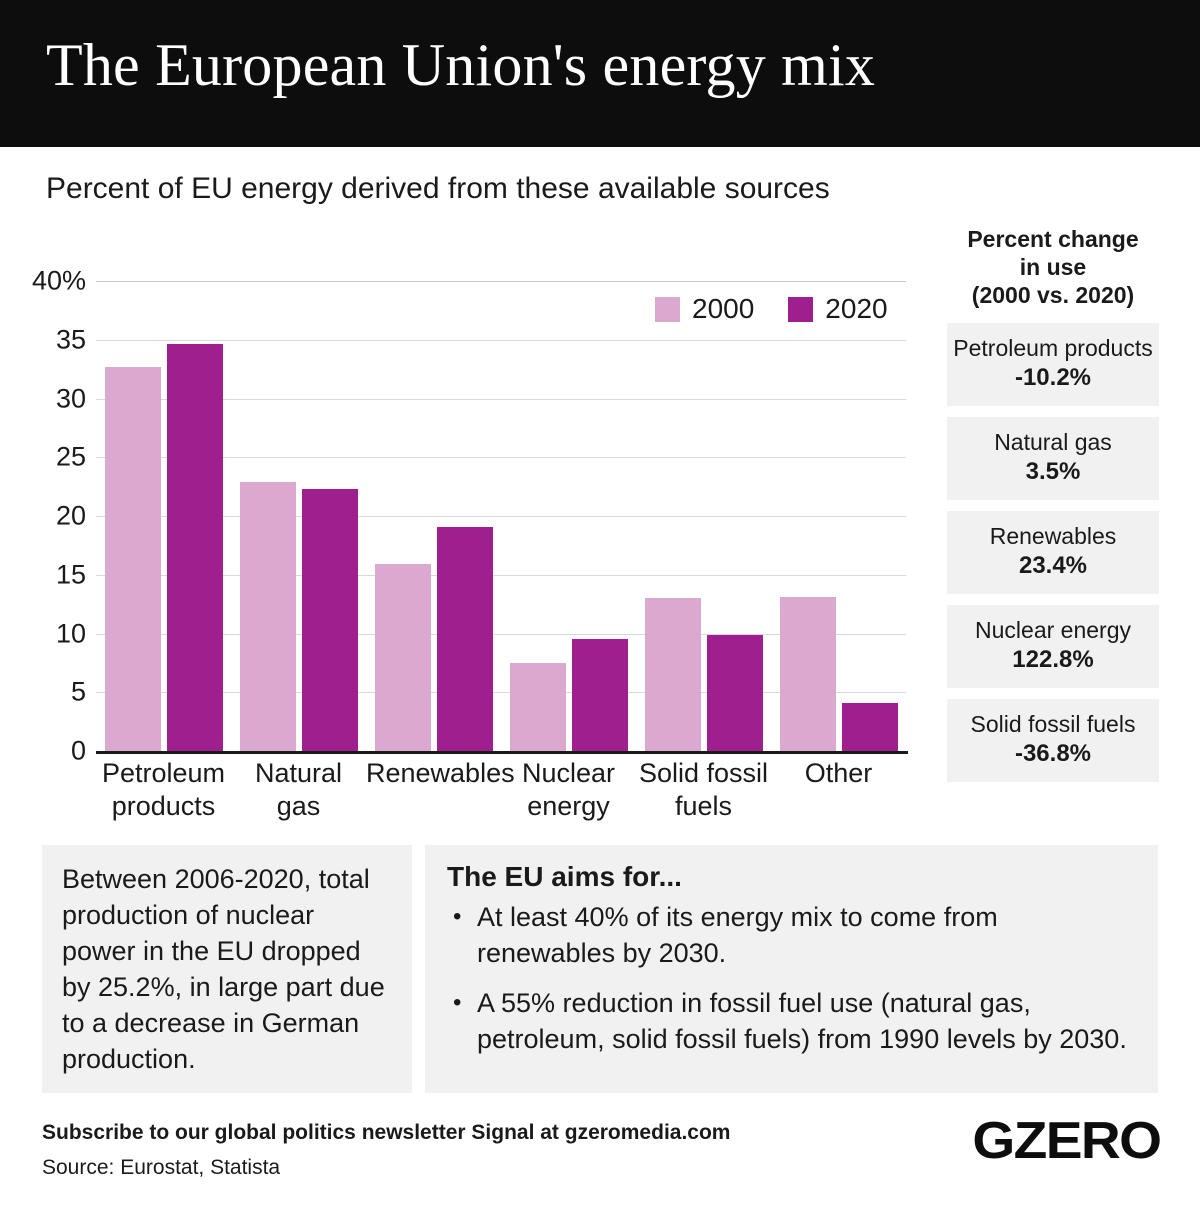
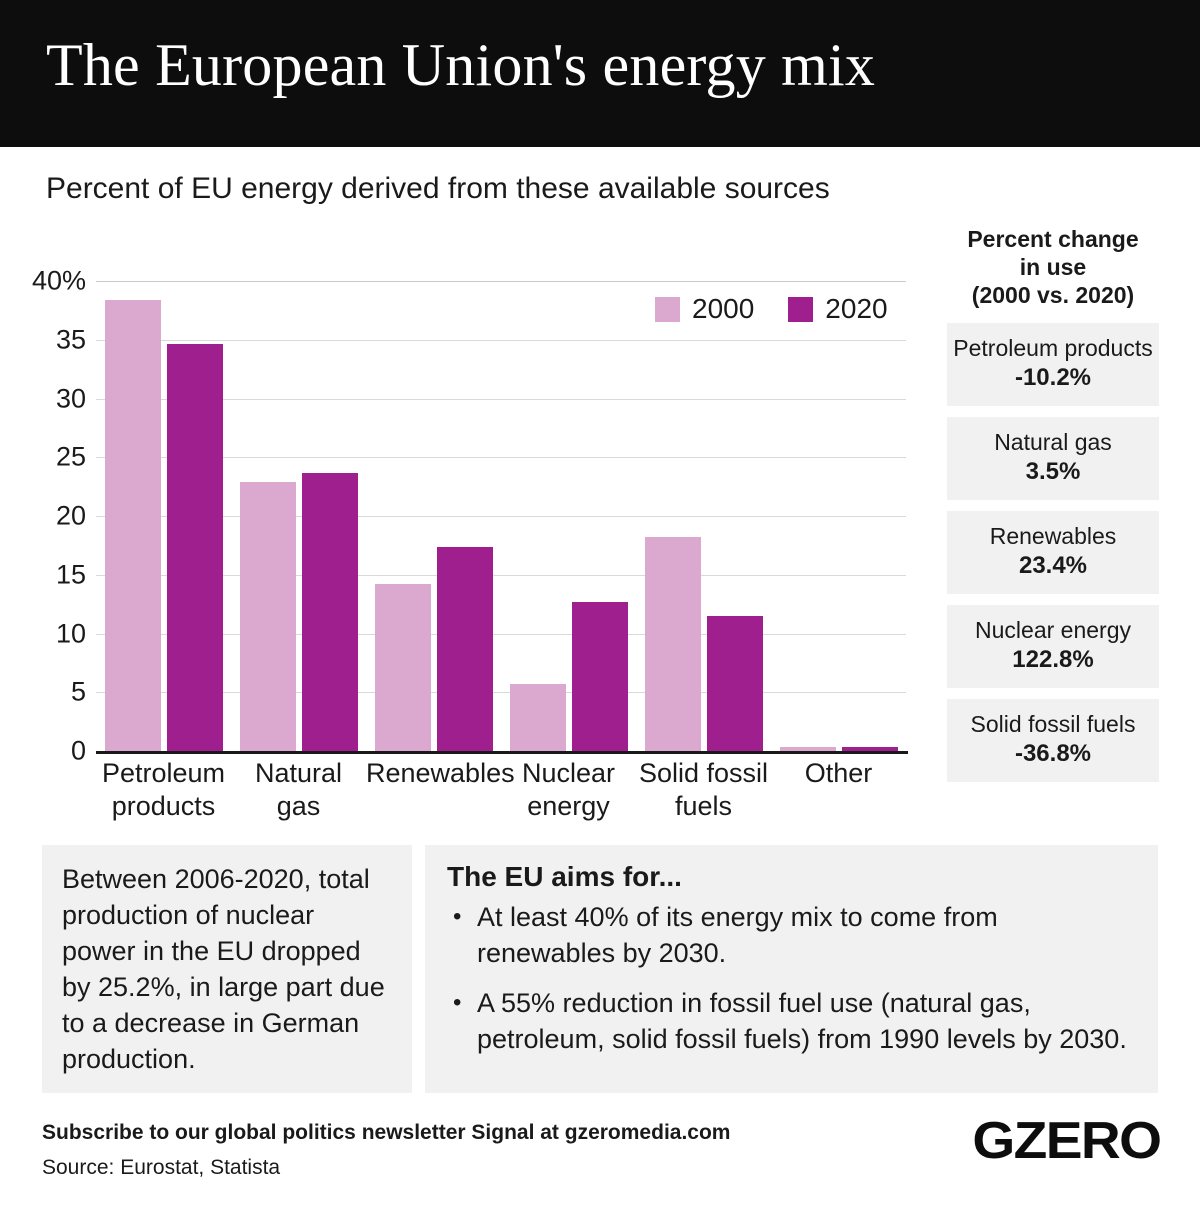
2000/Petroleum products: 32.7% -> 38.4%
2020/Natural gas: 22.3% -> 23.7%
2000/Renewables: 15.9% -> 14.2%
2020/Renewables: 19.1% -> 17.4%
2000/Nuclear energy: 7.5% -> 5.7%
2020/Nuclear energy: 9.5% -> 12.7%
2000/Solid fossil fuels: 13.0% -> 18.2%
2020/Solid fossil fuels: 9.9% -> 11.5%
2000/Other: 13.1% -> 0.3%
2020/Other: 4.1% -> 0.3%
